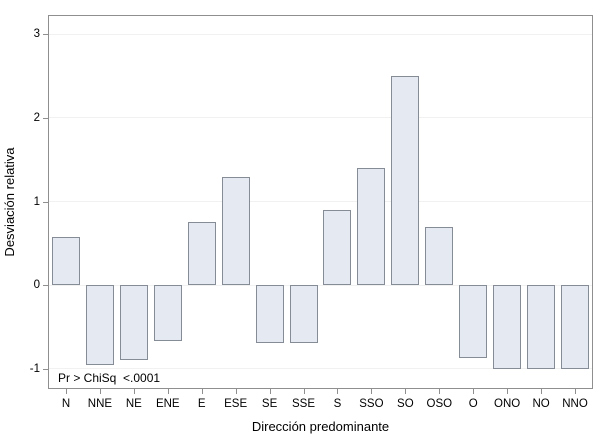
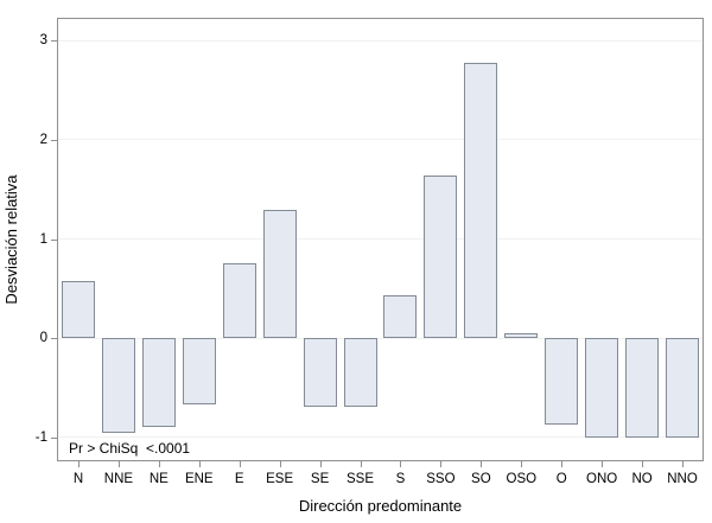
S: 0.9 -> 0.4
SSO: 1.4 -> 1.6
SO: 2.5 -> 2.8
OSO: 0.7 -> 0.1
